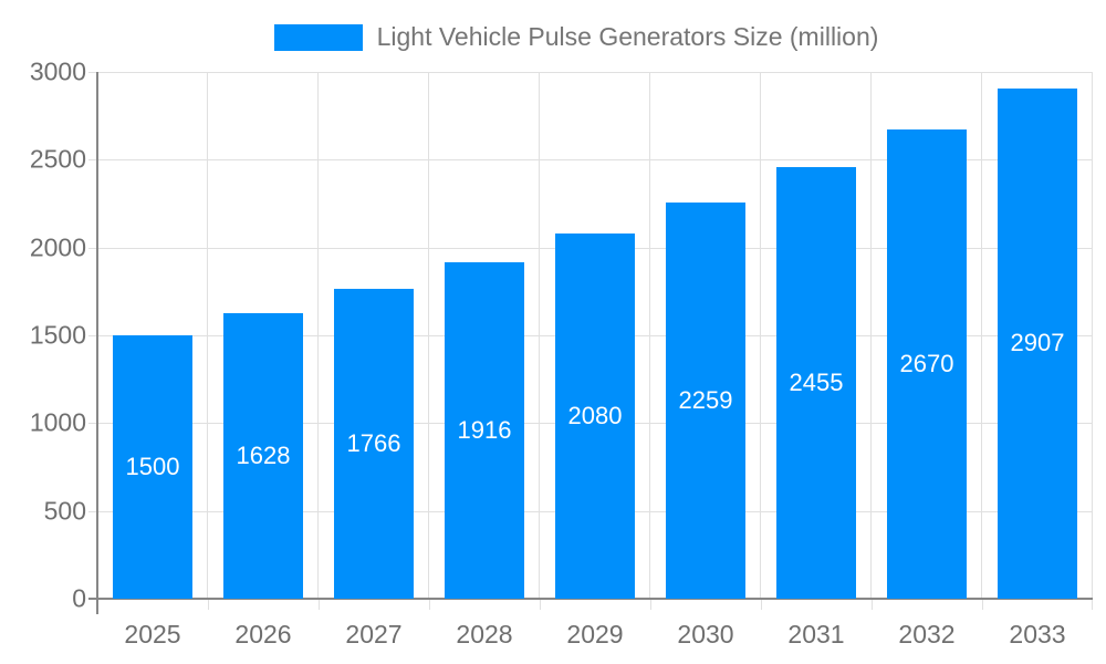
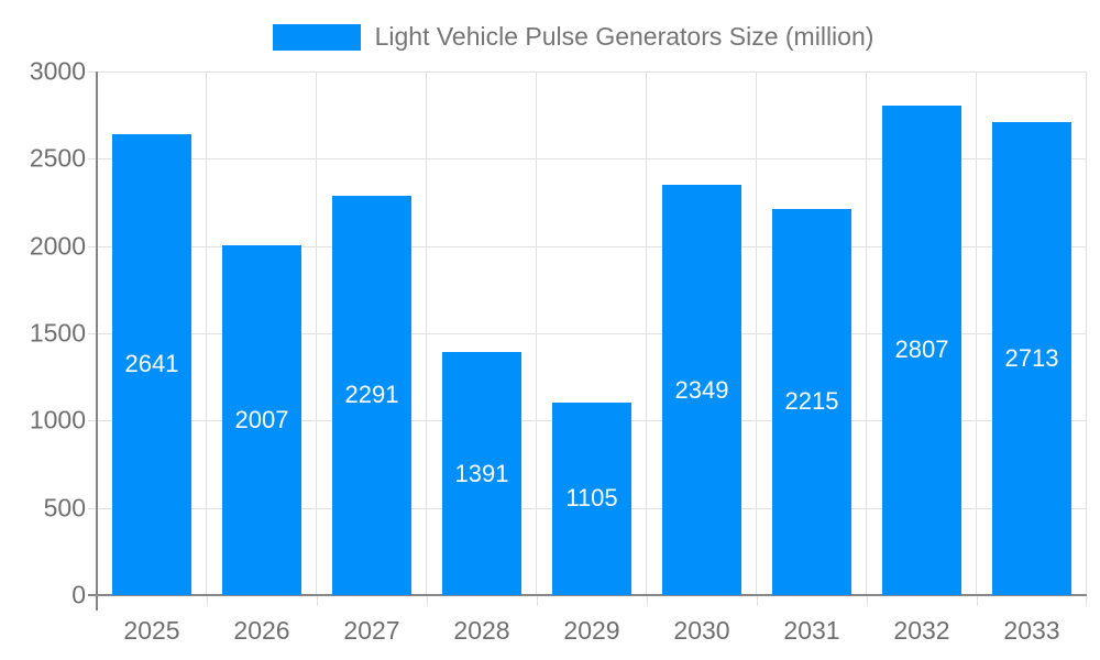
2025: 1500 -> 2641
2026: 1628 -> 2007
2027: 1766 -> 2291
2028: 1916 -> 1391
2029: 2080 -> 1105
2030: 2259 -> 2349
2031: 2455 -> 2215
2032: 2670 -> 2807
2033: 2907 -> 2713
